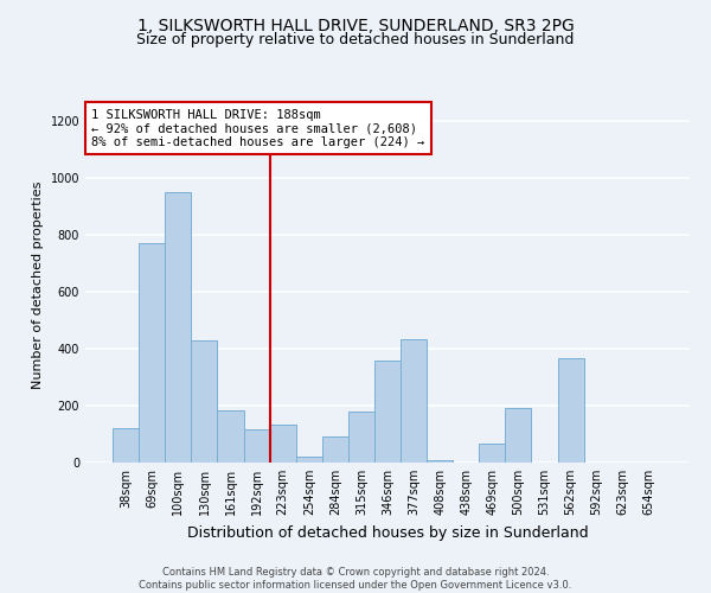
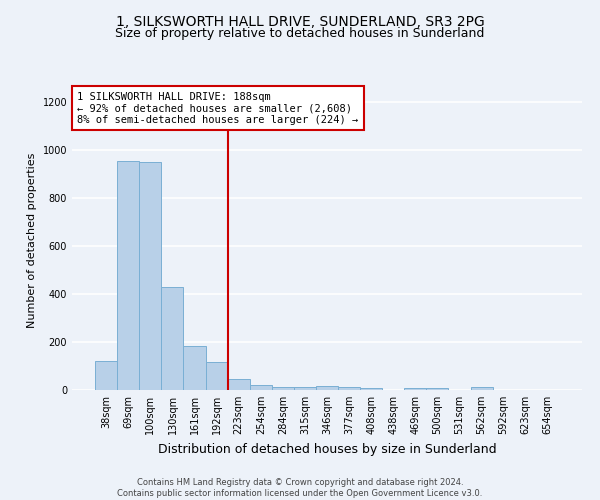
69sqm: 770 -> 955
223sqm: 135 -> 45
284sqm: 90 -> 13
315sqm: 180 -> 13
346sqm: 360 -> 15
377sqm: 435 -> 13
469sqm: 65 -> 10
500sqm: 190 -> 10
562sqm: 365 -> 12
